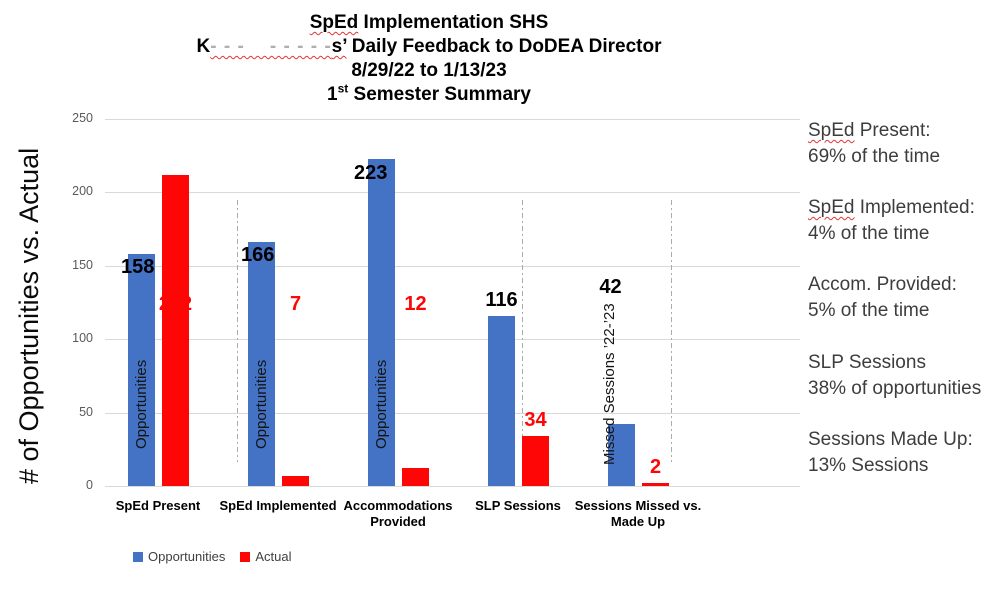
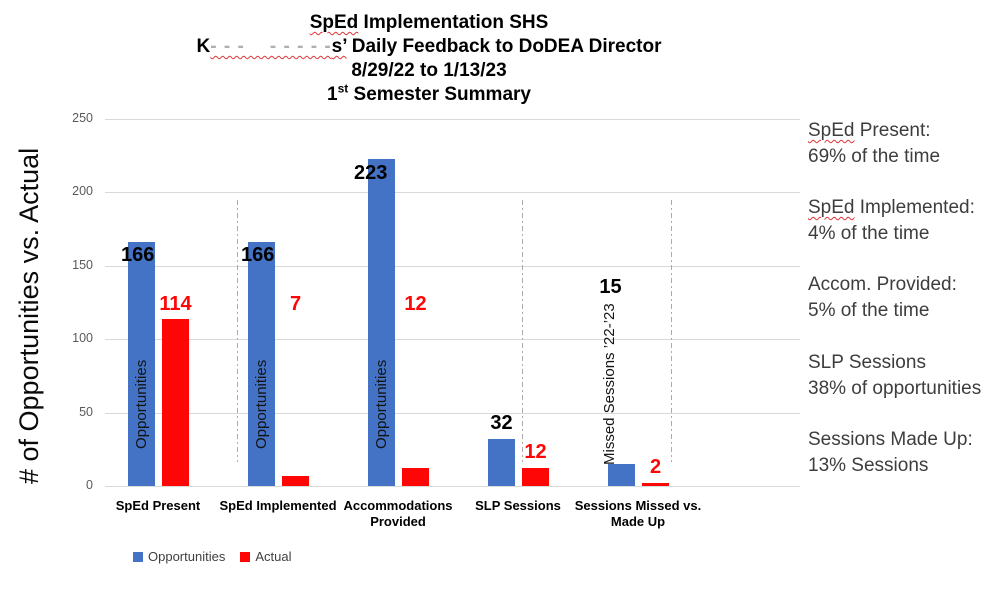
Opportunities/SpEd Present: 158 -> 166
Actual/SpEd Present: 212 -> 114
Opportunities/SLP Sessions: 116 -> 32
Actual/SLP Sessions: 34 -> 12
Opportunities/Sessions Missed vs. Made Up: 42 -> 15
